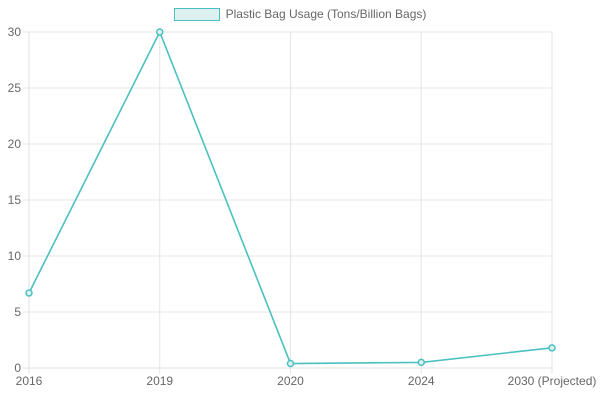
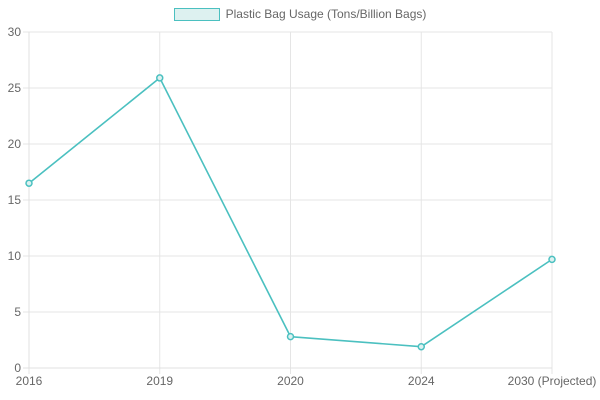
2016: 6.7 -> 16.5
2019: 30.0 -> 25.9
2020: 0.4 -> 2.8
2024: 0.5 -> 1.9
2030 (Projected): 1.8 -> 9.7
